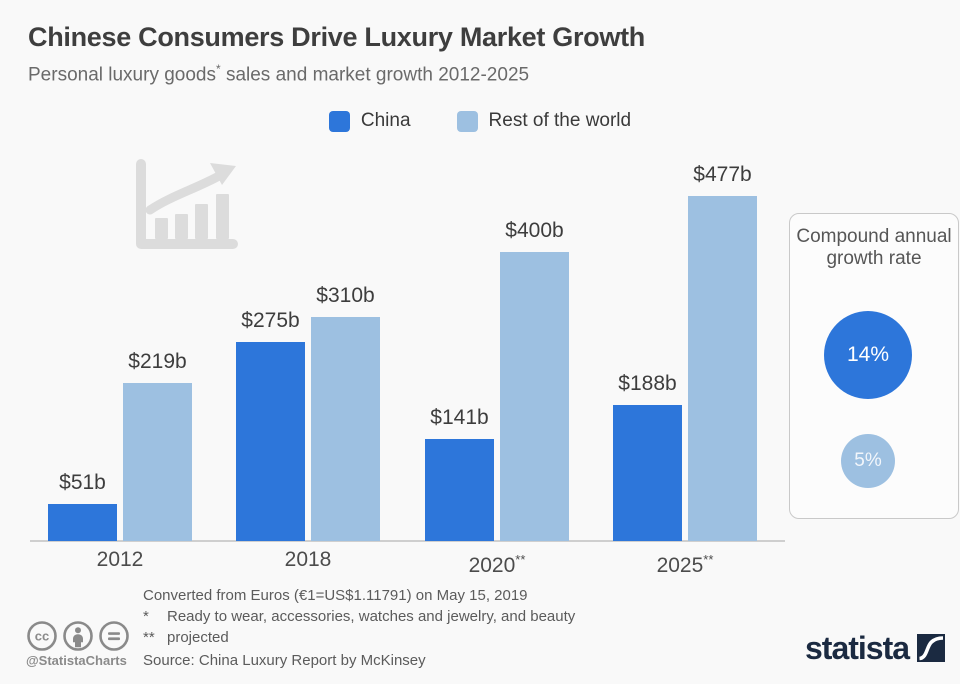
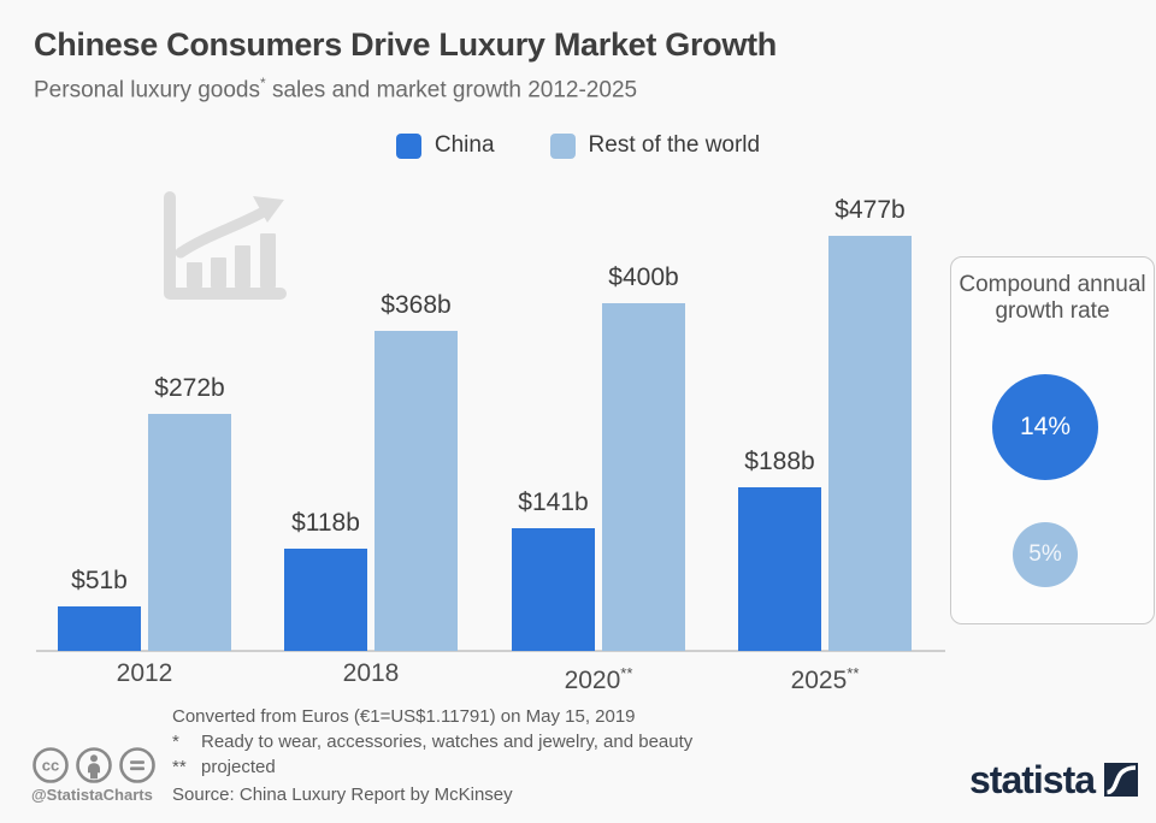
Rest of the world/2012: $219b -> $272b
China/2018: $275b -> $118b
Rest of the world/2018: $310b -> $368b
